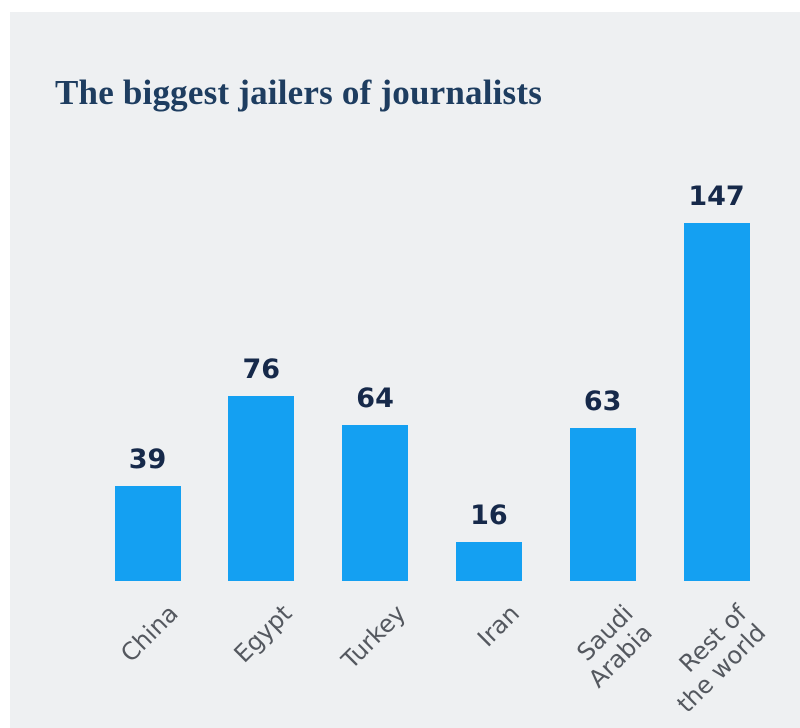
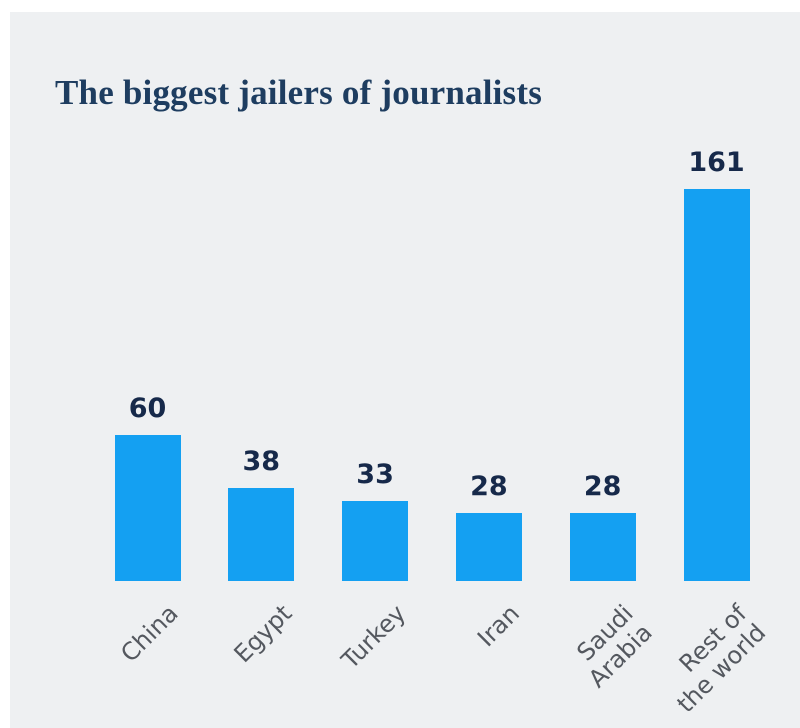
China: 39 -> 60
Egypt: 76 -> 38
Turkey: 64 -> 33
Iran: 16 -> 28
Saudi Arabia: 63 -> 28
Rest of the world: 147 -> 161
